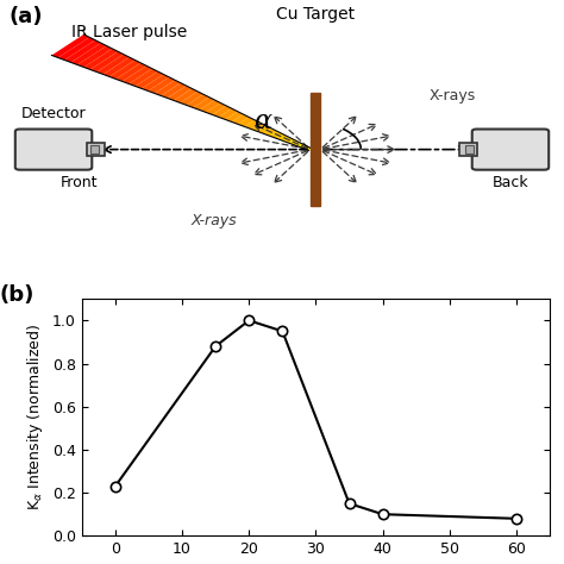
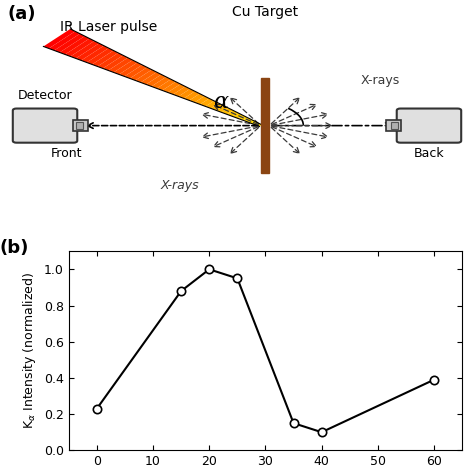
60: 0.08 -> 0.39
